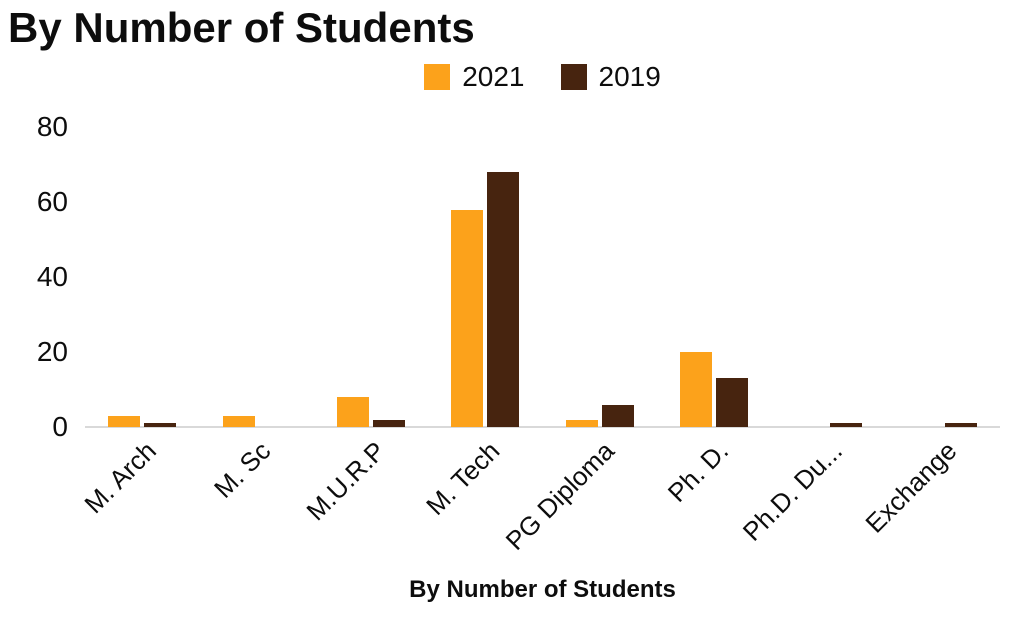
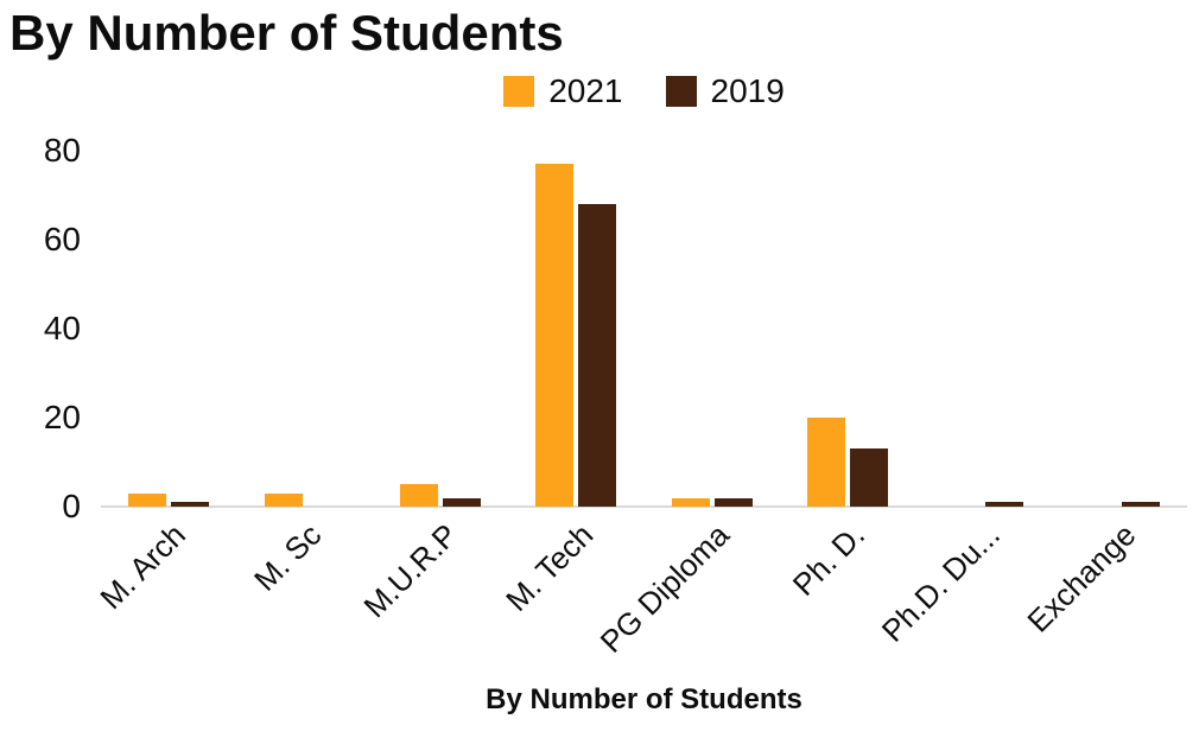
2021/M.U.R.P: 8 -> 5
2021/M. Tech: 58 -> 77
2019/PG Diploma: 6 -> 2
